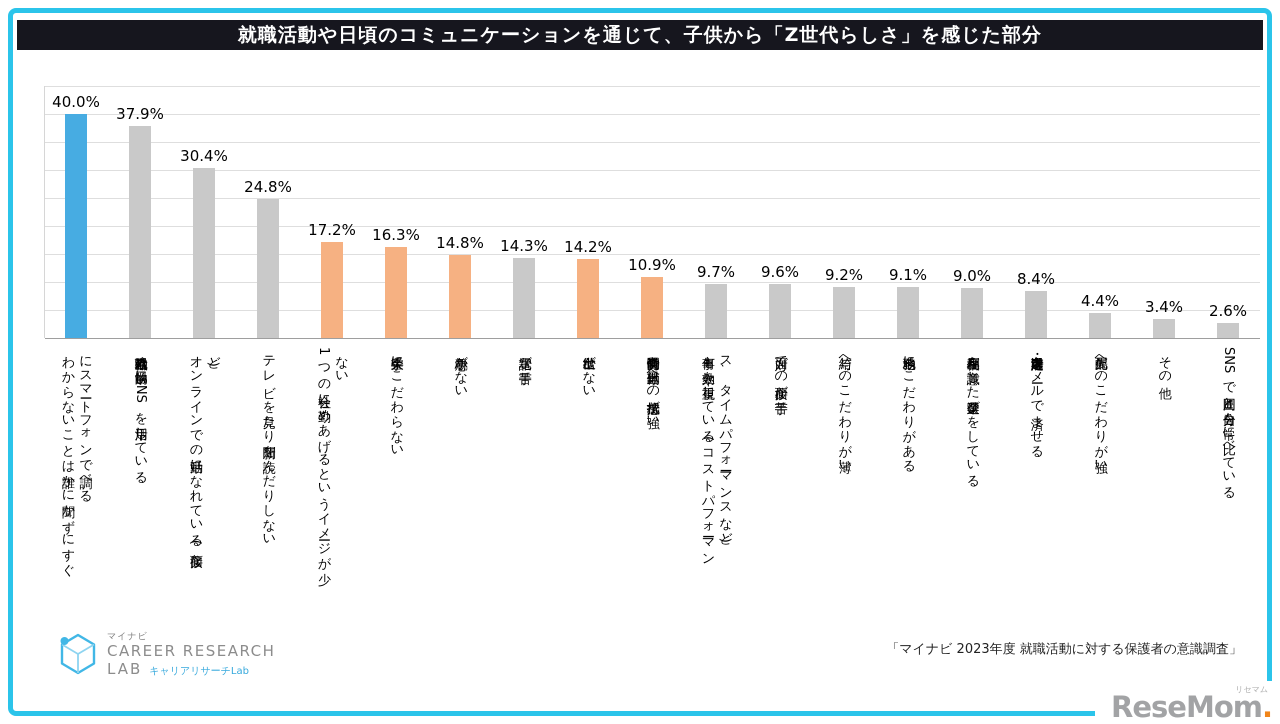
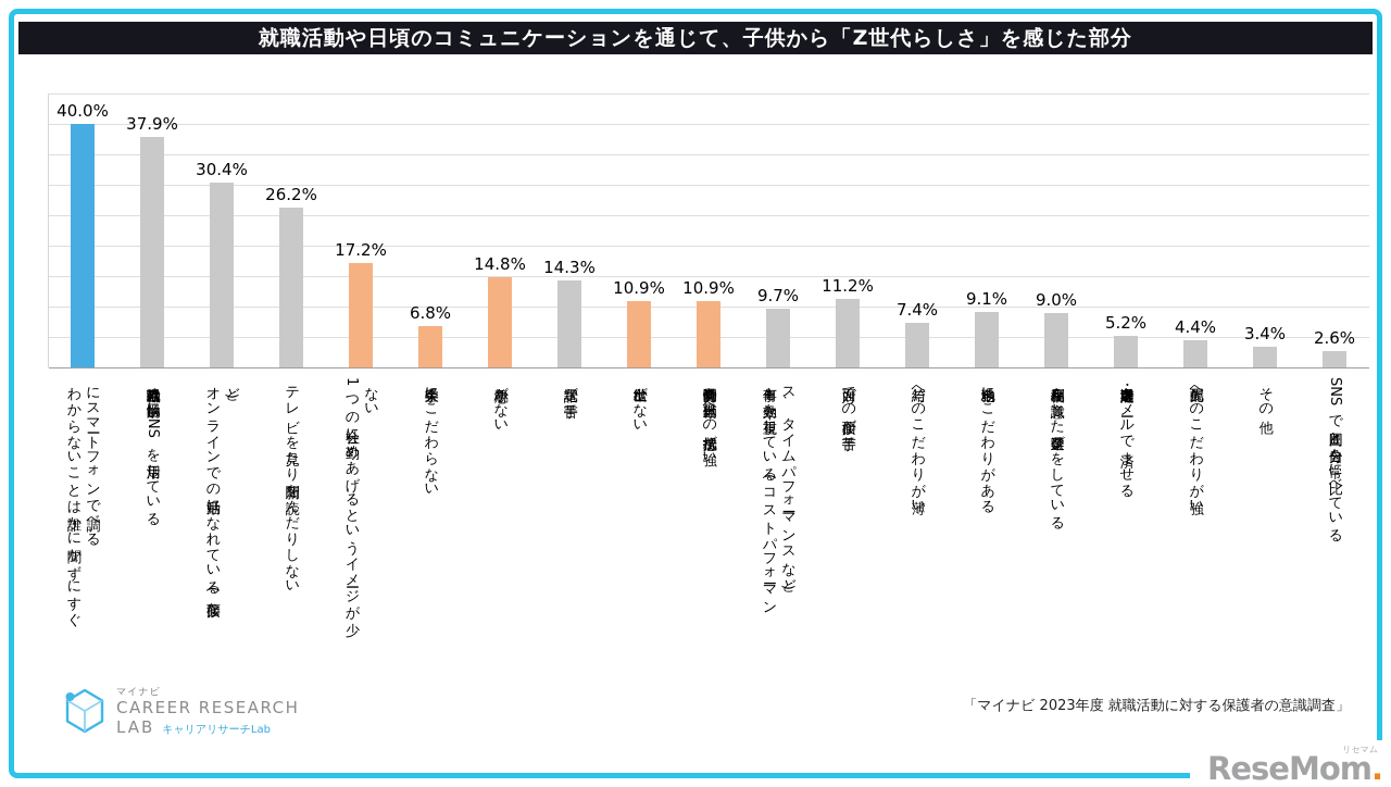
テレビを見たり新聞を読んだりしない: 24.8% -> 26.2%
大手企業にこだわらない: 16.3% -> 6.8%
出世欲がない: 14.2% -> 10.9%
対面での面接が苦手: 9.6% -> 11.2%
給与へのこだわりが薄い: 9.2% -> 7.4%
選考辞退・内定辞退をメールで済ませる: 8.4% -> 5.2%
